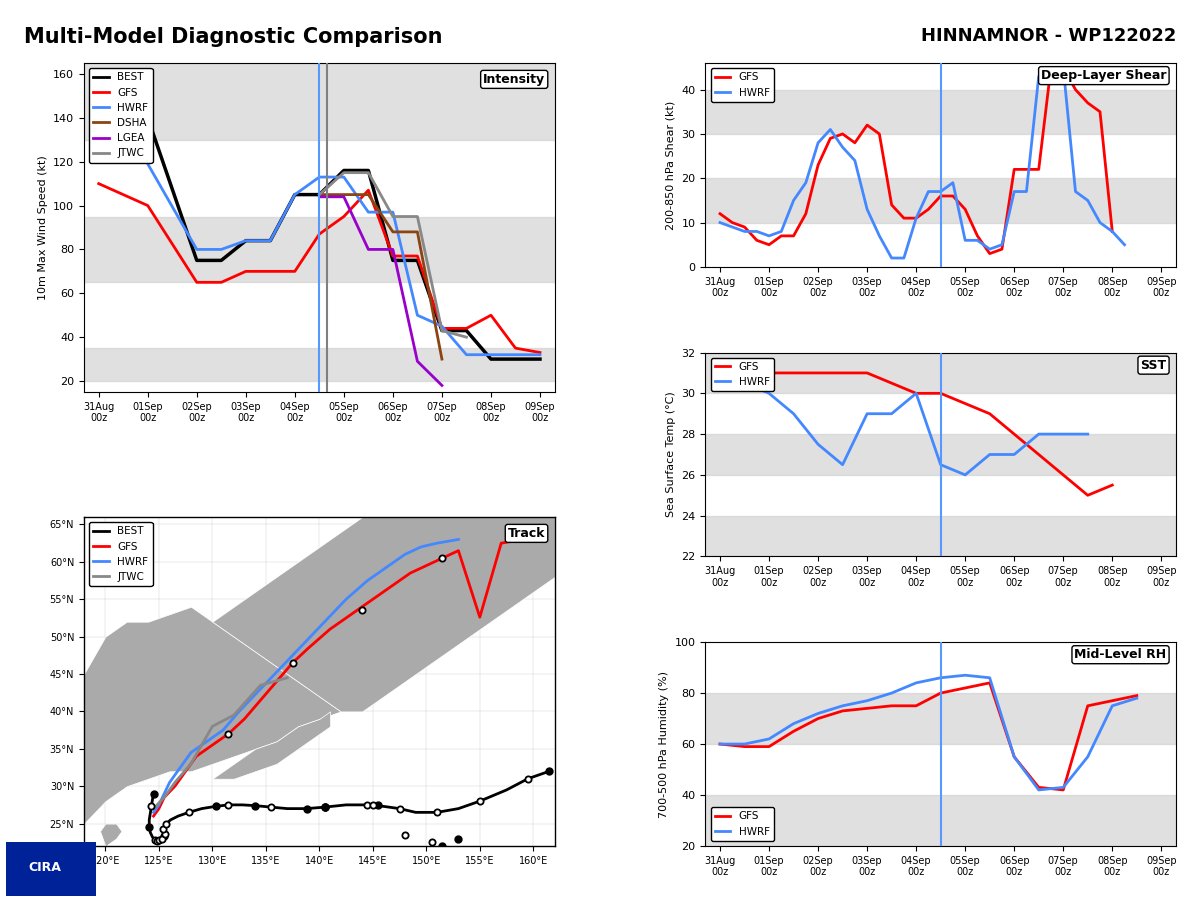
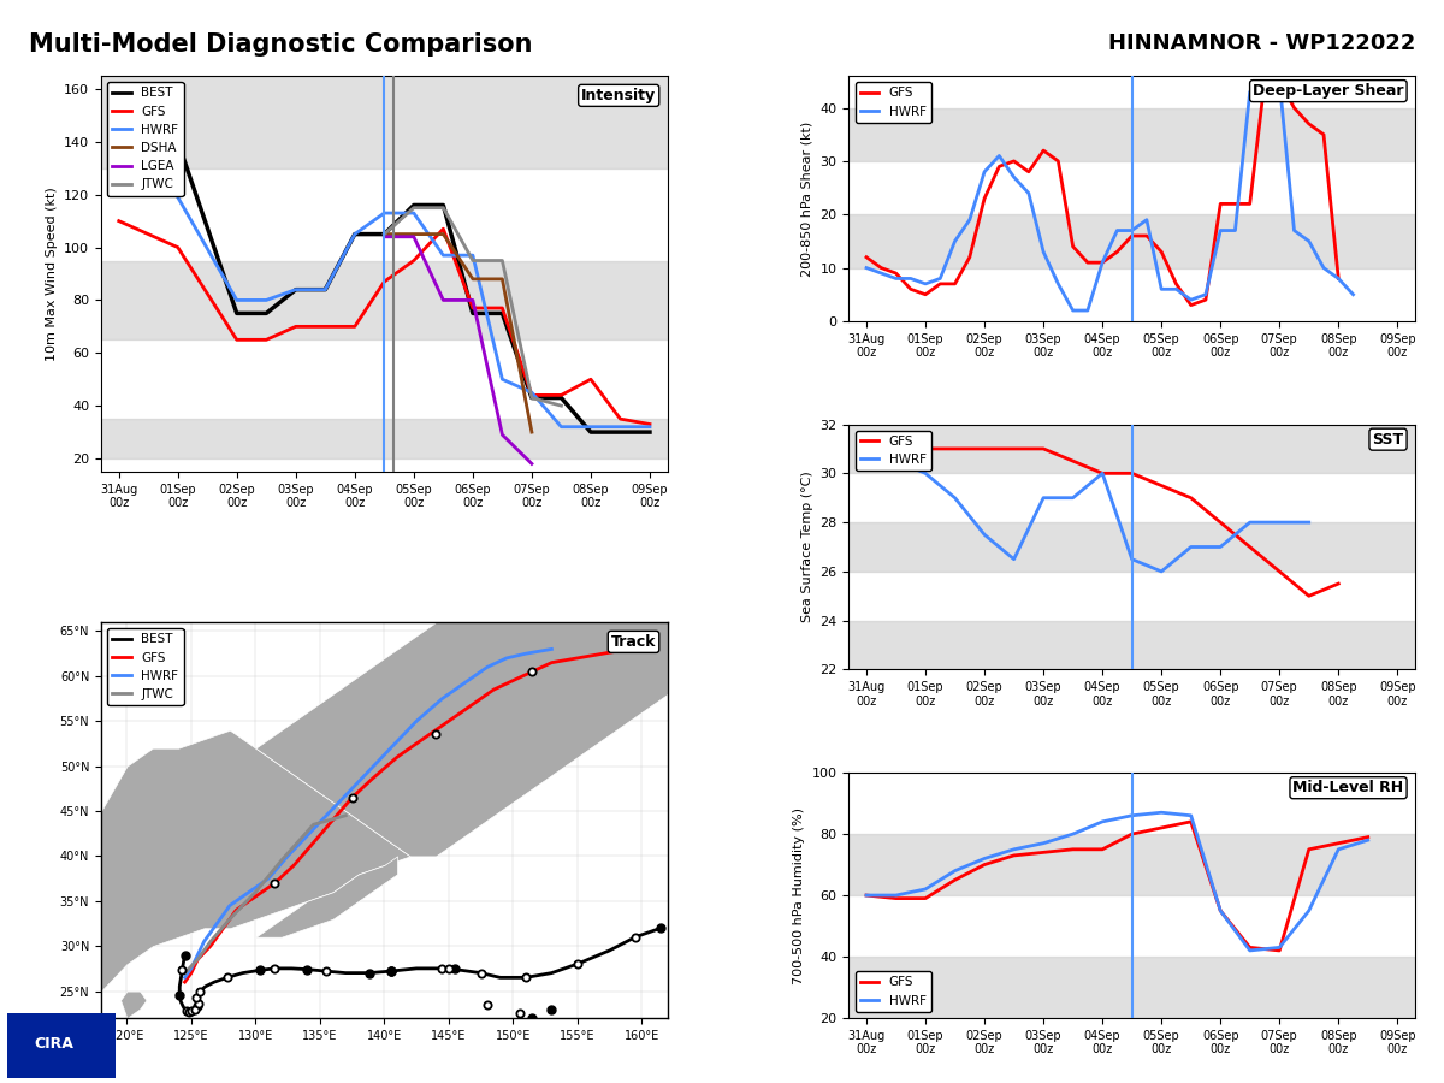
JTWC/130°E: 38.0°N -> 36.0°N
GFS/155°E: 52.6°N -> 62.0°N
